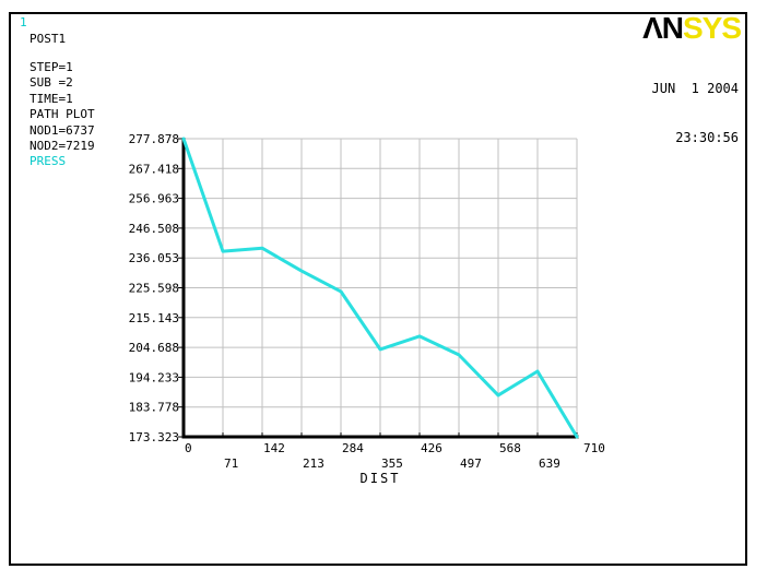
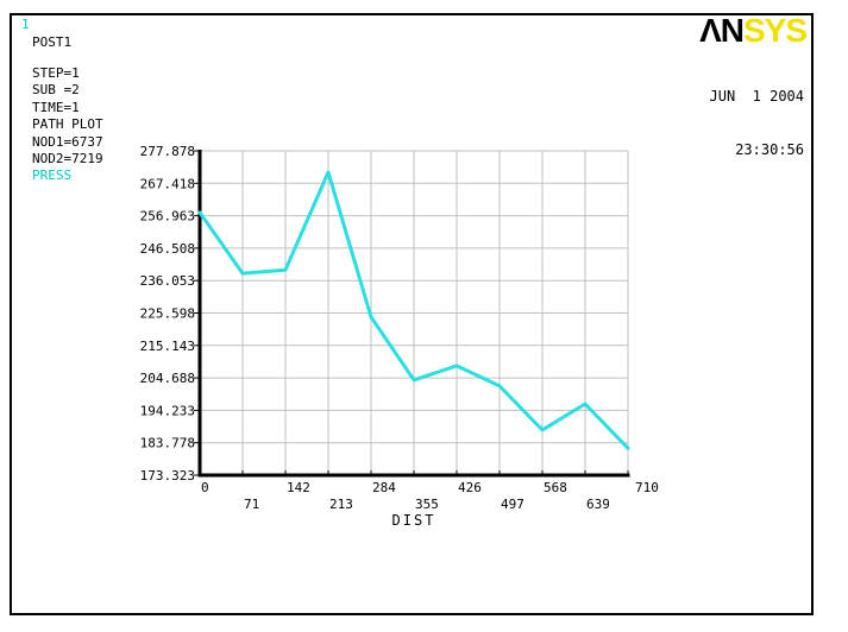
0: 278 -> 258
213: 232 -> 271
710: 173 -> 182
